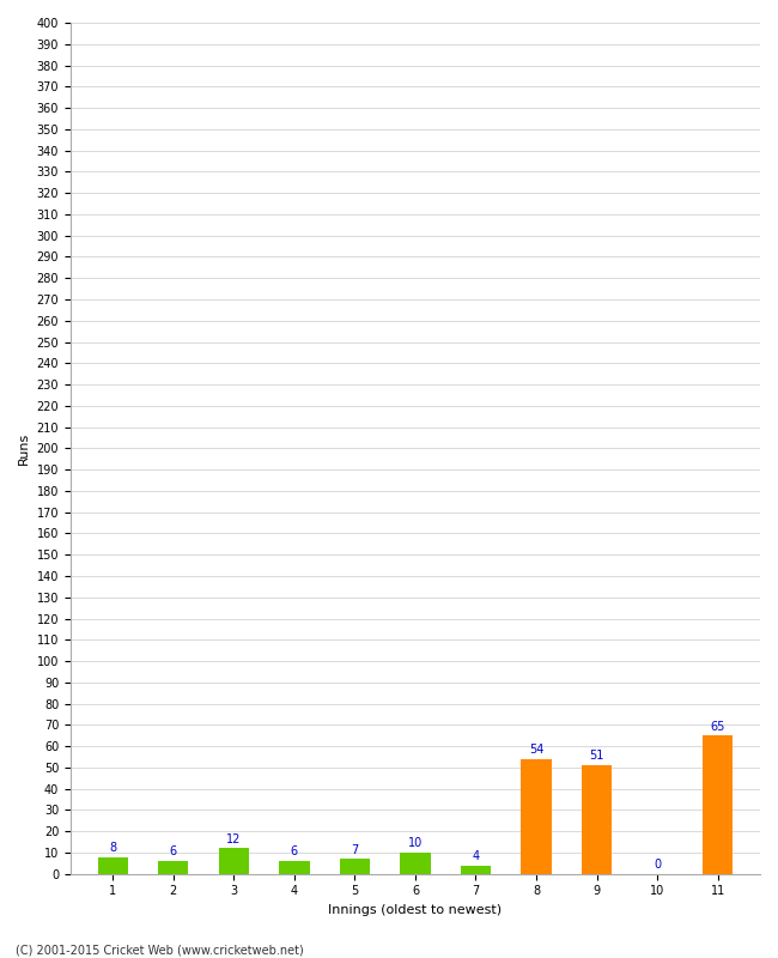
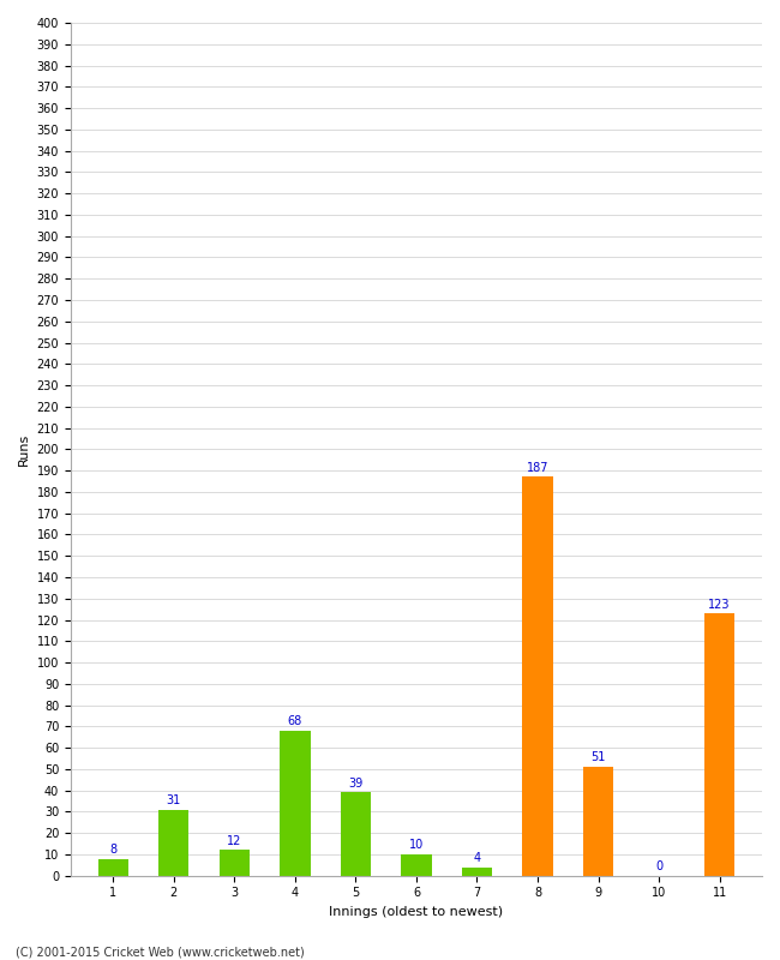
2: 6 -> 31
4: 6 -> 68
5: 7 -> 39
8: 54 -> 187
11: 65 -> 123
